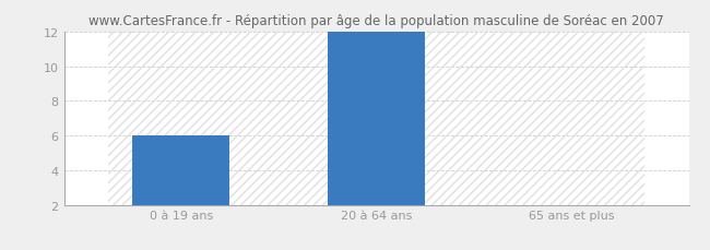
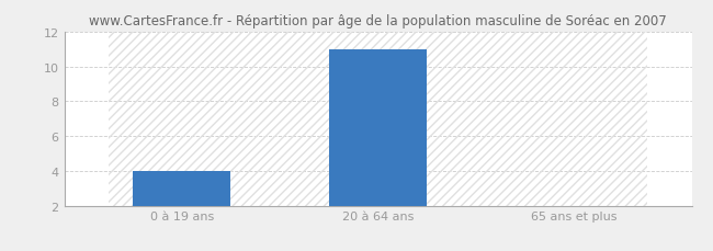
0 à 19 ans: 6 -> 4
20 à 64 ans: 12 -> 11
